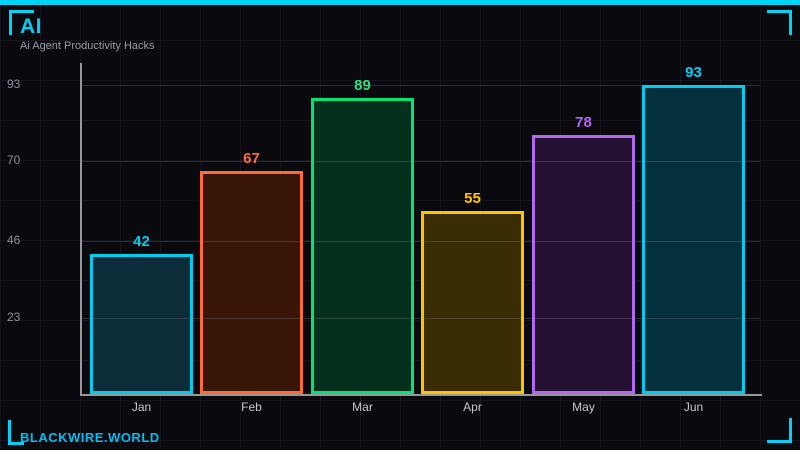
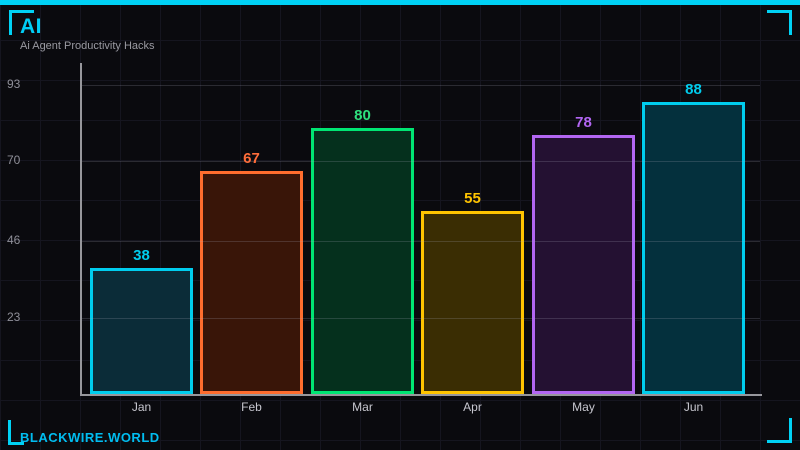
Jan: 42 -> 38
Mar: 89 -> 80
Jun: 93 -> 88
